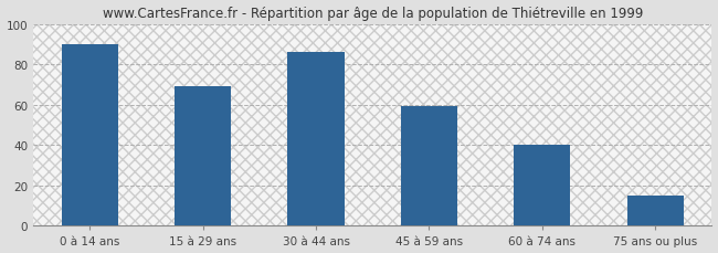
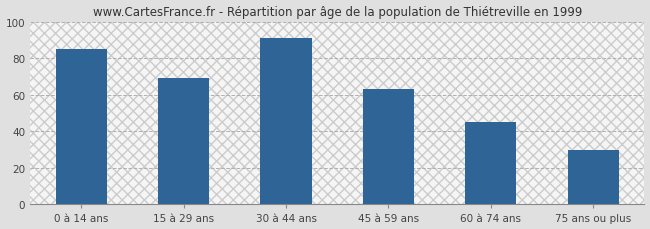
0 à 14 ans: 90 -> 85
30 à 44 ans: 86 -> 91
45 à 59 ans: 59 -> 63
60 à 74 ans: 40 -> 45
75 ans ou plus: 15 -> 30
